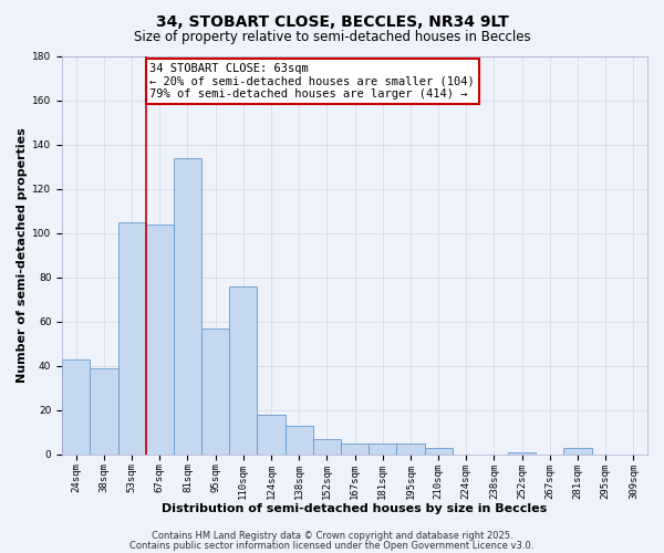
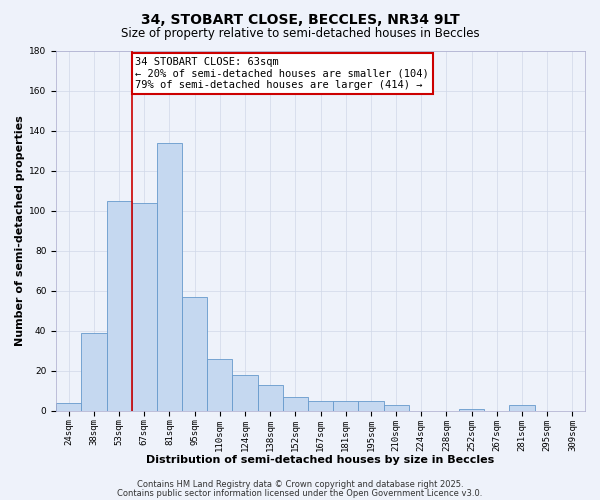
24sqm: 43 -> 4
110sqm: 76 -> 26
